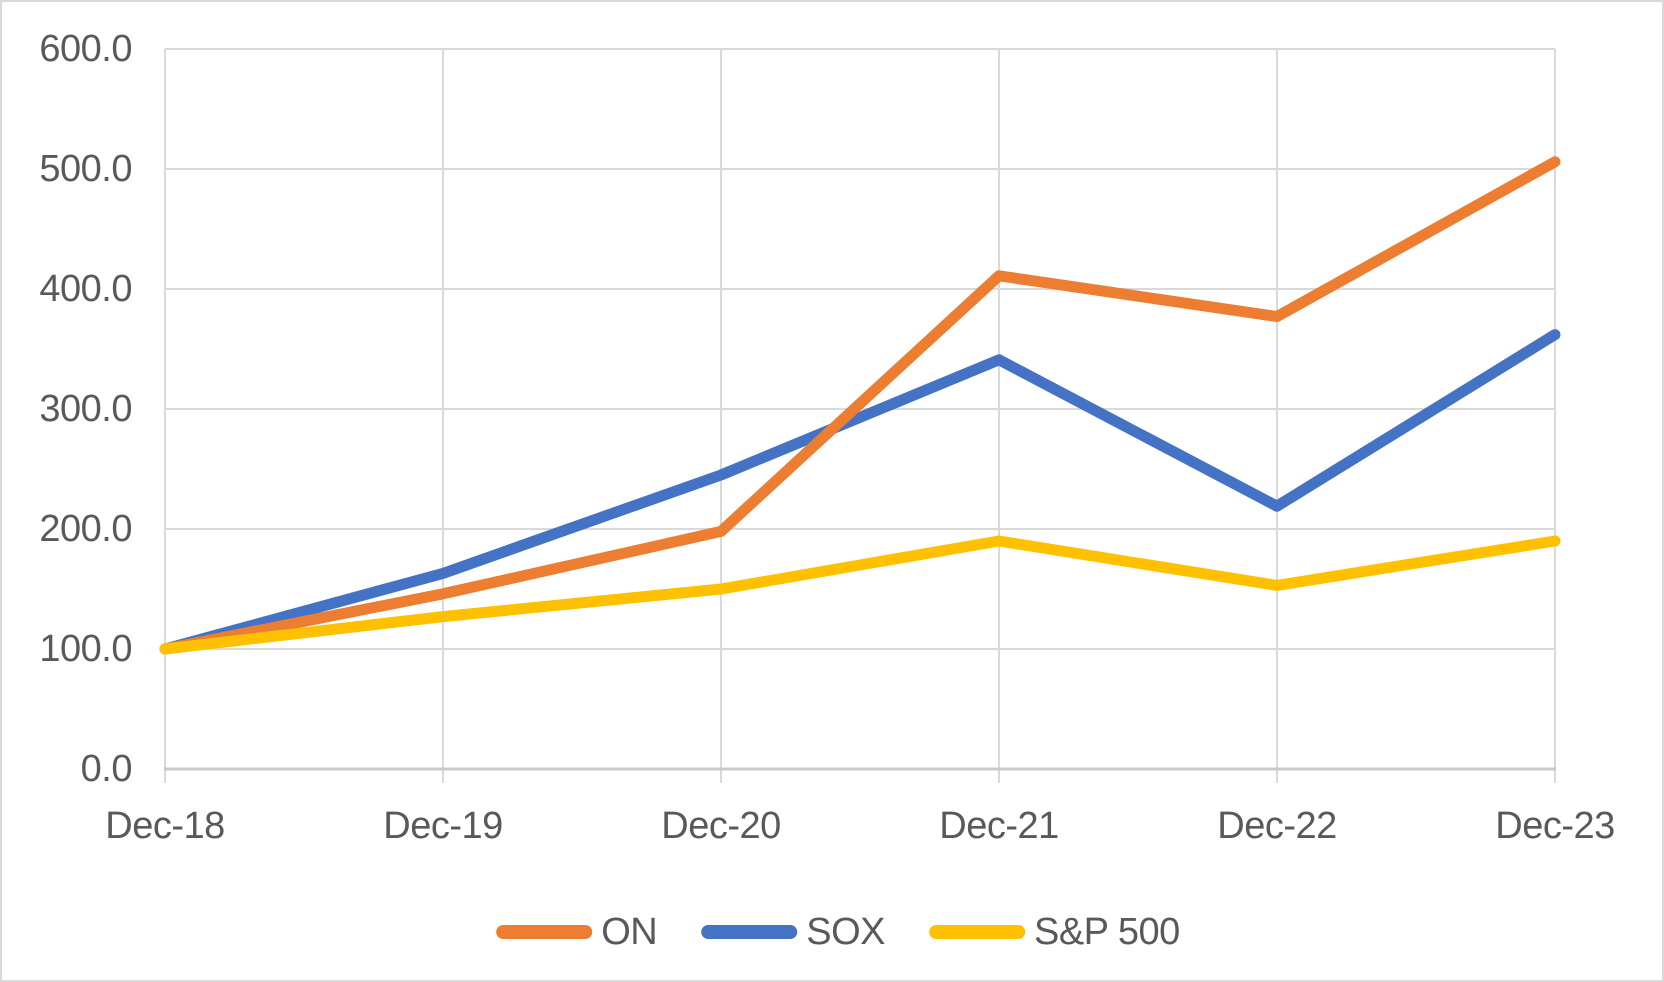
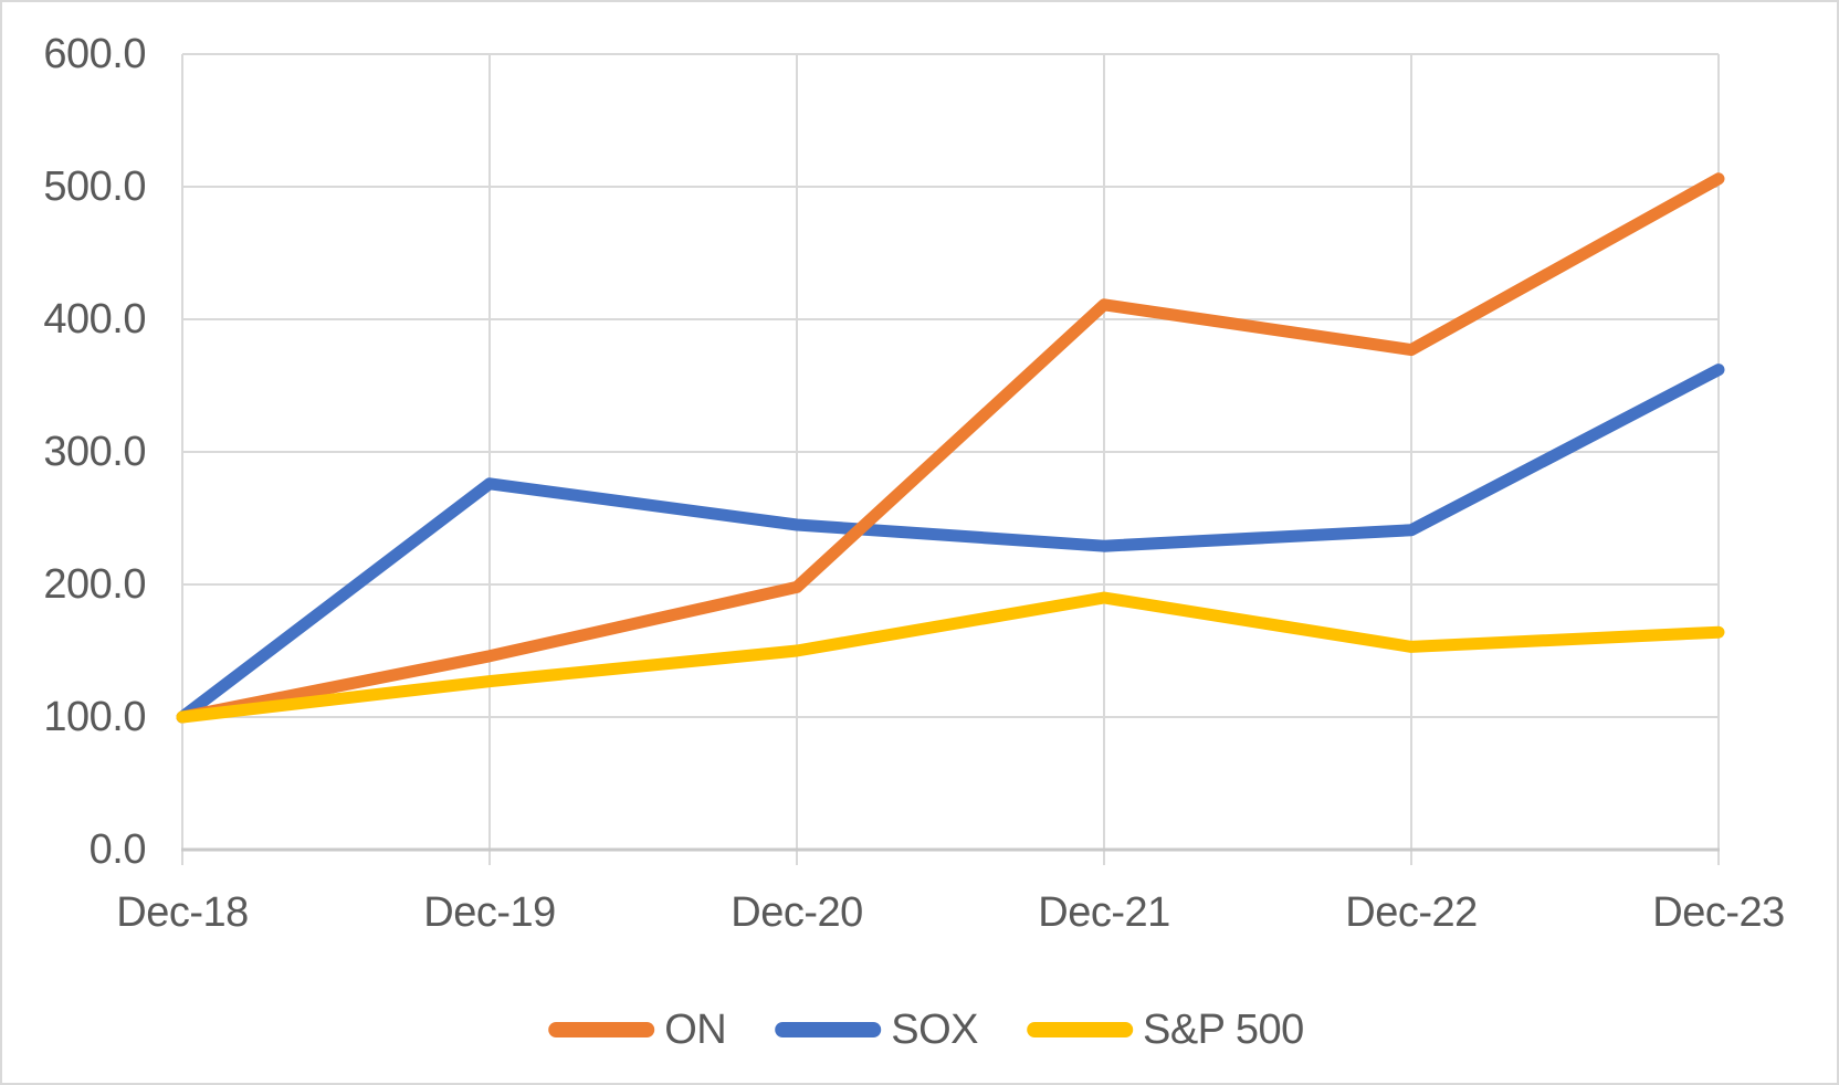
SOX/Dec-19: 163 -> 276
SOX/Dec-21: 341 -> 229
SOX/Dec-22: 219 -> 241
S&P 500/Dec-23: 190 -> 164
